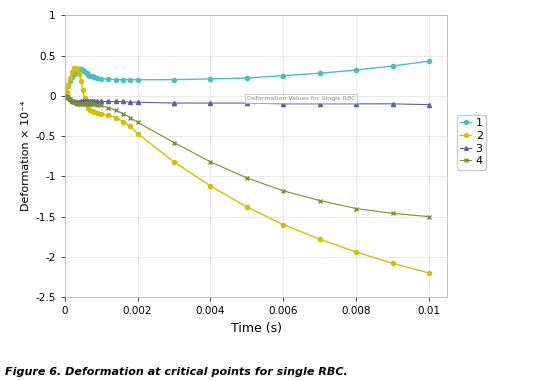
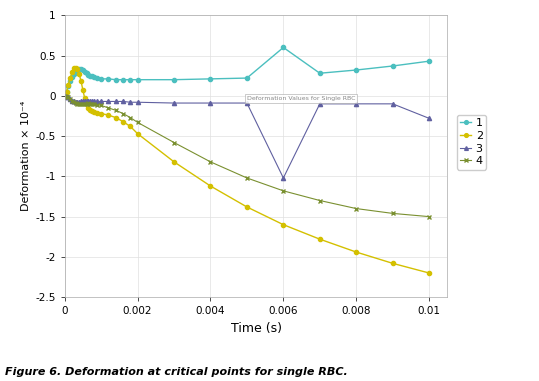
1/0.006: 0.25 -> 0.60
3/0.006: -0.10 -> -1.02
3/0.01: -0.11 -> -0.28
